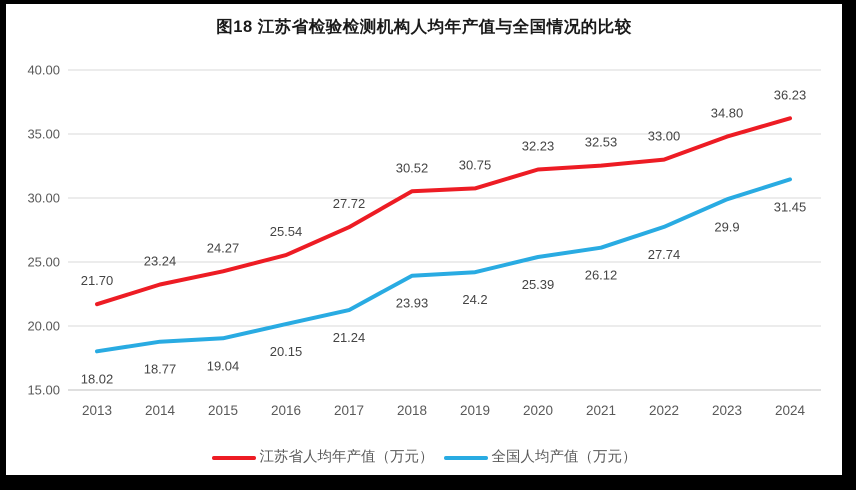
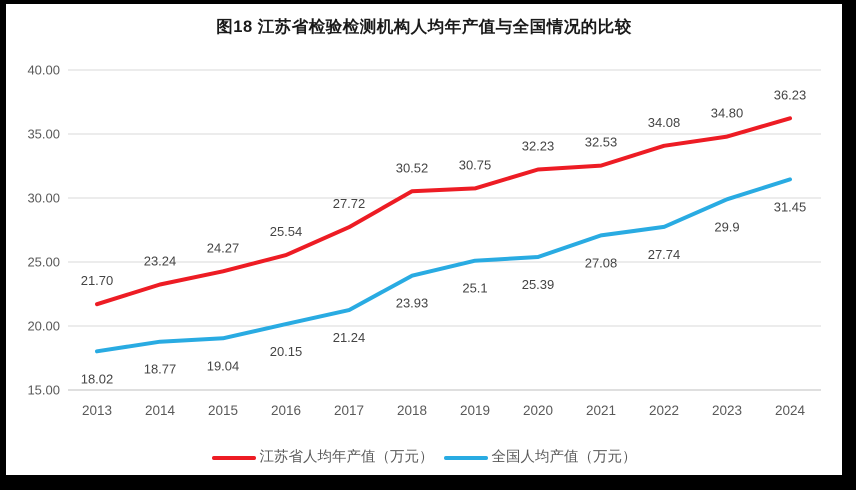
全国人均产值（万元）/2019: 24.2 -> 25.1
全国人均产值（万元）/2021: 26.12 -> 27.08
江苏省人均年产值（万元）/2022: 33.00 -> 34.08
